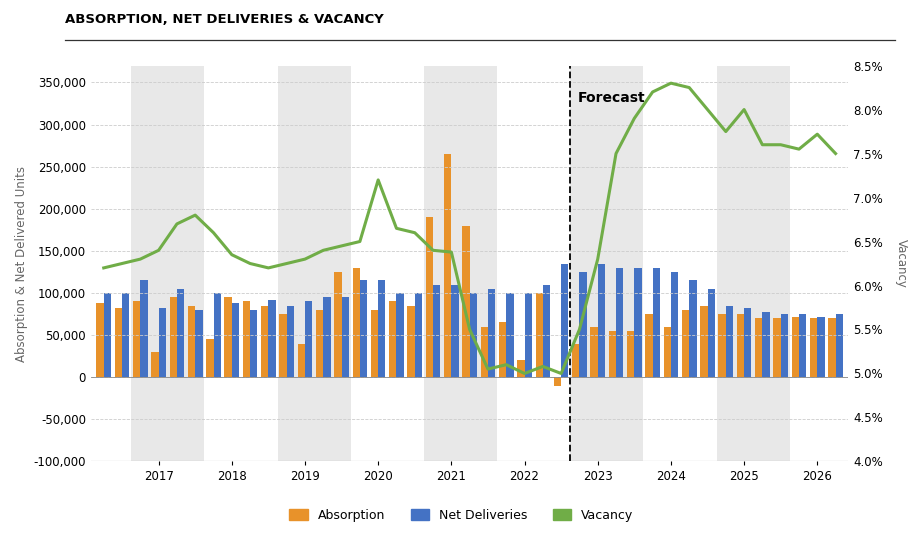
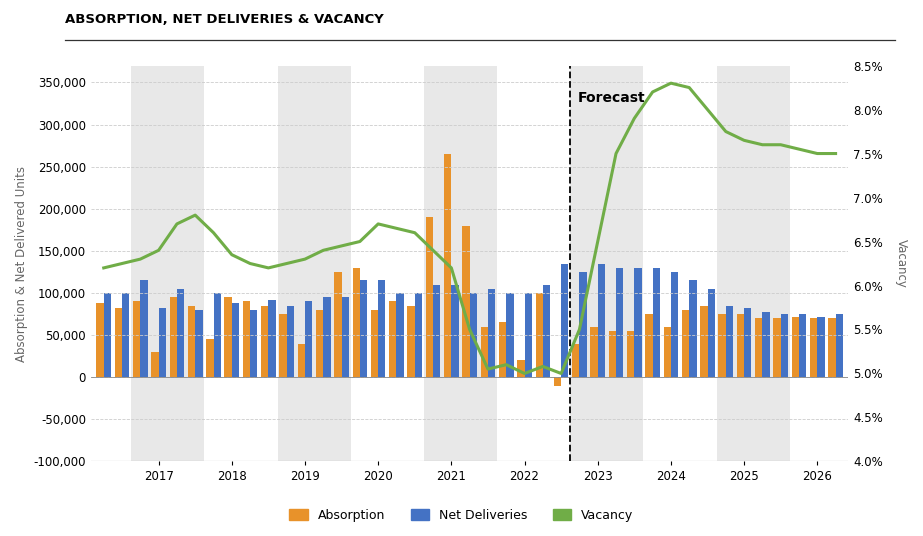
Vacancy/2020: 7.20% -> 6.70%
Vacancy/2021: 6.38% -> 6.20%
Vacancy/2023: 6.30% -> 6.50%
Vacancy/2025: 8.00% -> 7.65%
Vacancy/2026: 7.72% -> 7.50%
